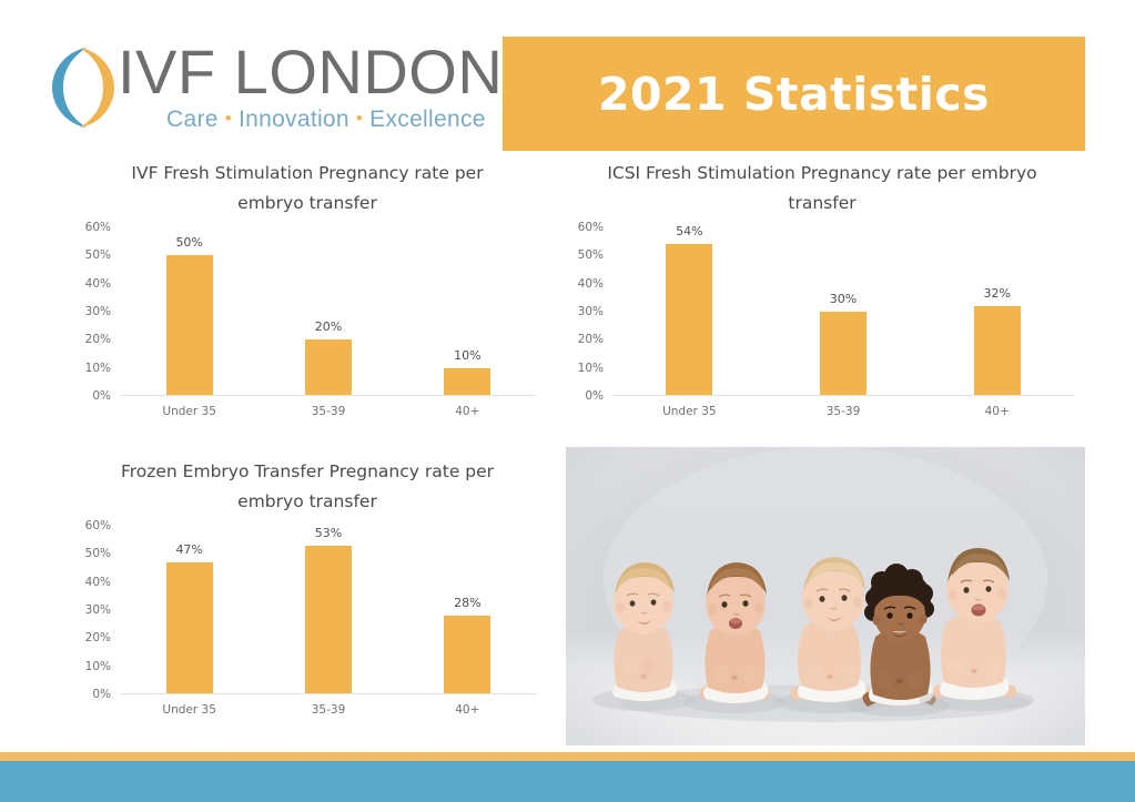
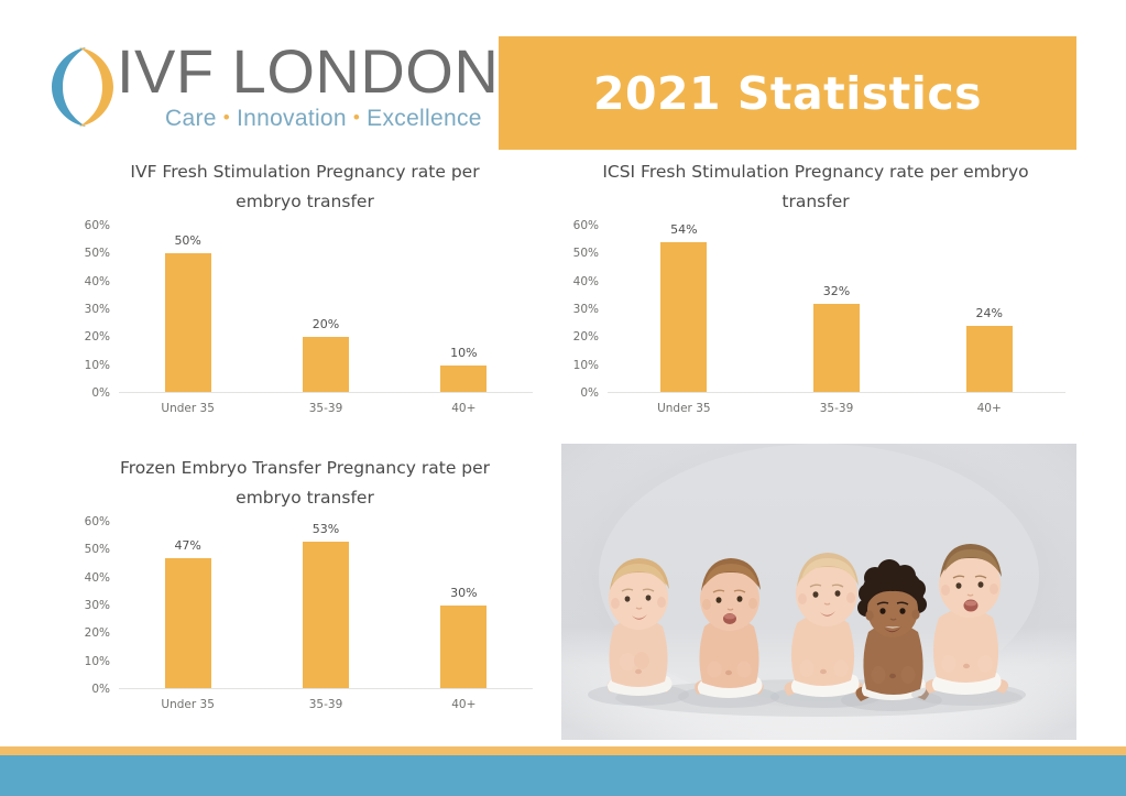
ICSI Fresh Stimulation Pregnancy rate per embryo transfer/35-39: 30% -> 32%
ICSI Fresh Stimulation Pregnancy rate per embryo transfer/40+: 32% -> 24%
Frozen Embryo Transfer Pregnancy rate per embryo transfer/40+: 28% -> 30%
